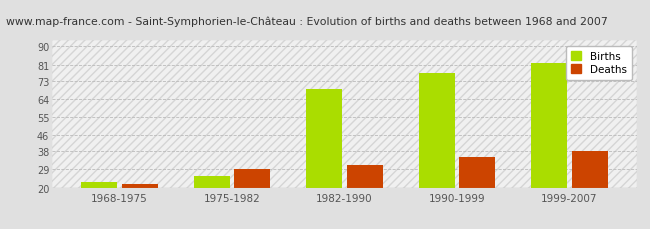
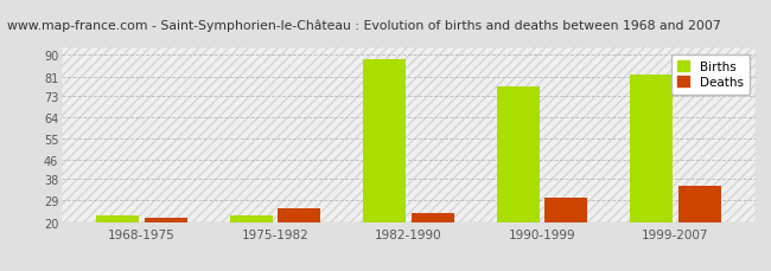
Births/1975-1982: 26 -> 23
Deaths/1975-1982: 29 -> 26
Births/1982-1990: 69 -> 88
Deaths/1982-1990: 31 -> 24
Deaths/1990-1999: 35 -> 30
Deaths/1999-2007: 38 -> 35
